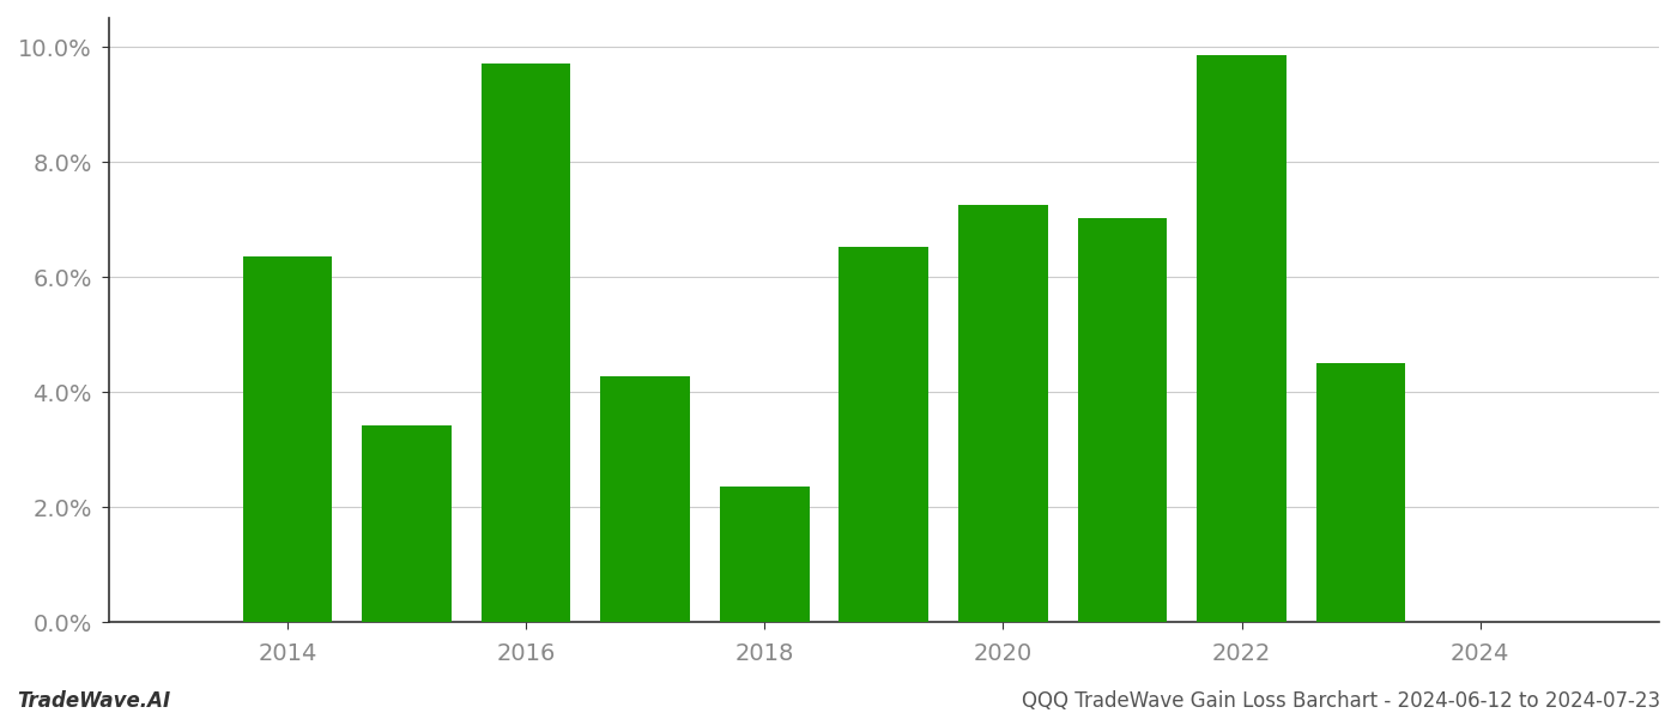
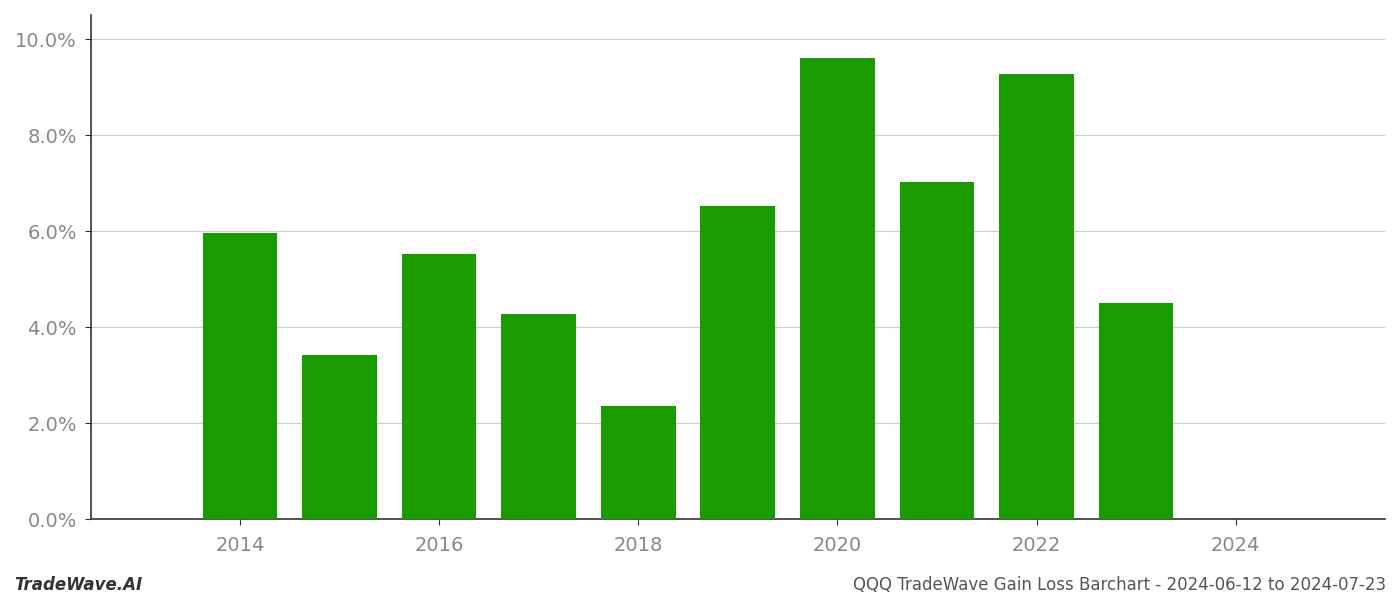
2014: 6.35% -> 5.97%
2016: 9.70% -> 5.52%
2020: 7.25% -> 9.60%
2022: 9.85% -> 9.28%
